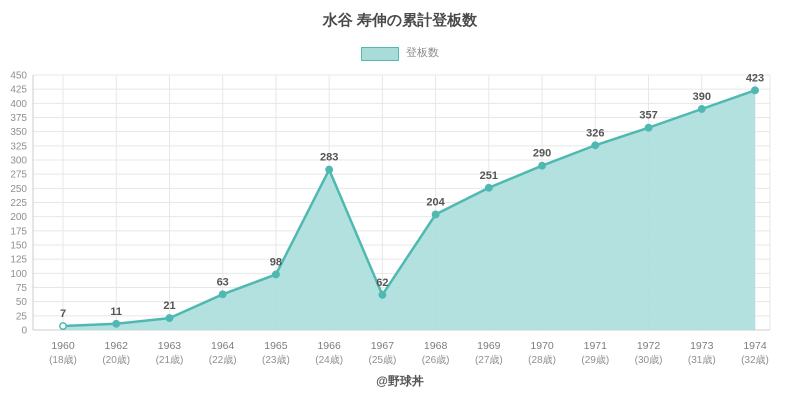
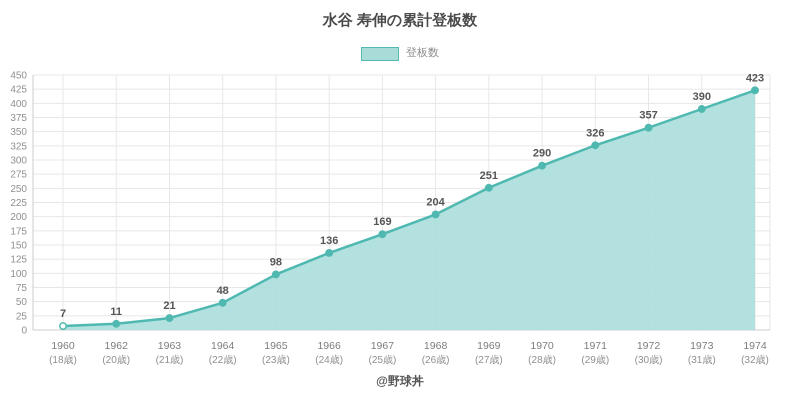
1964: 63 -> 48
1966: 283 -> 136
1967: 62 -> 169
